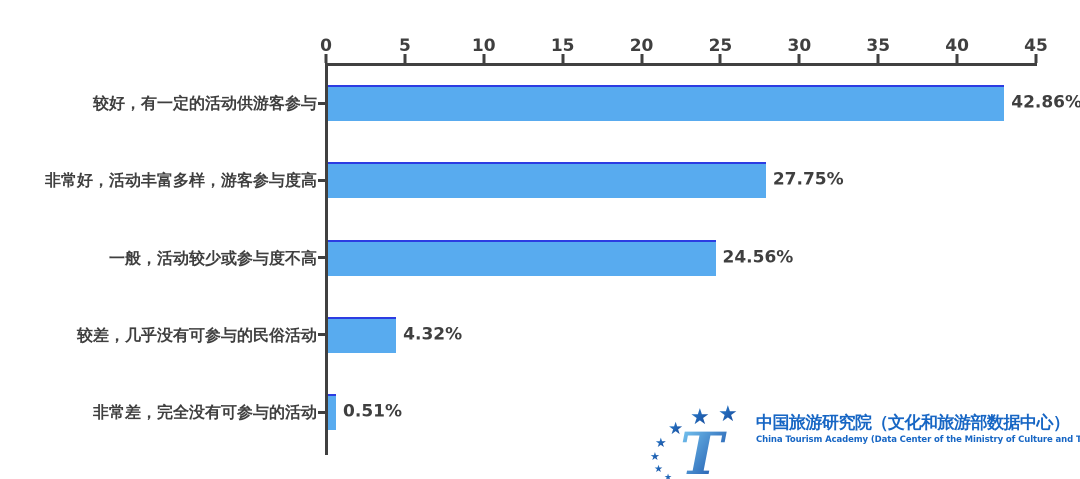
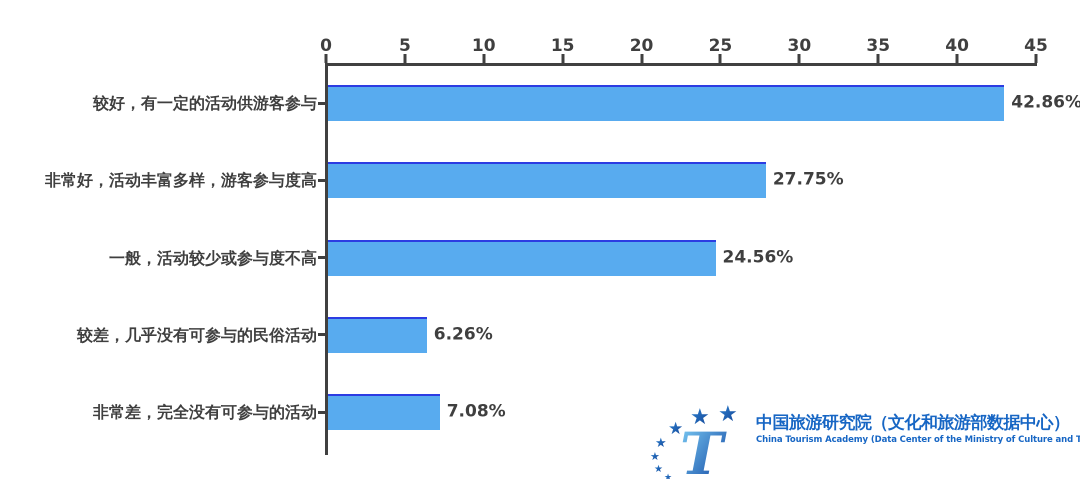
较差，几乎没有可参与的民俗活动: 4.32% -> 6.26%
非常差，完全没有可参与的活动: 0.51% -> 7.08%
